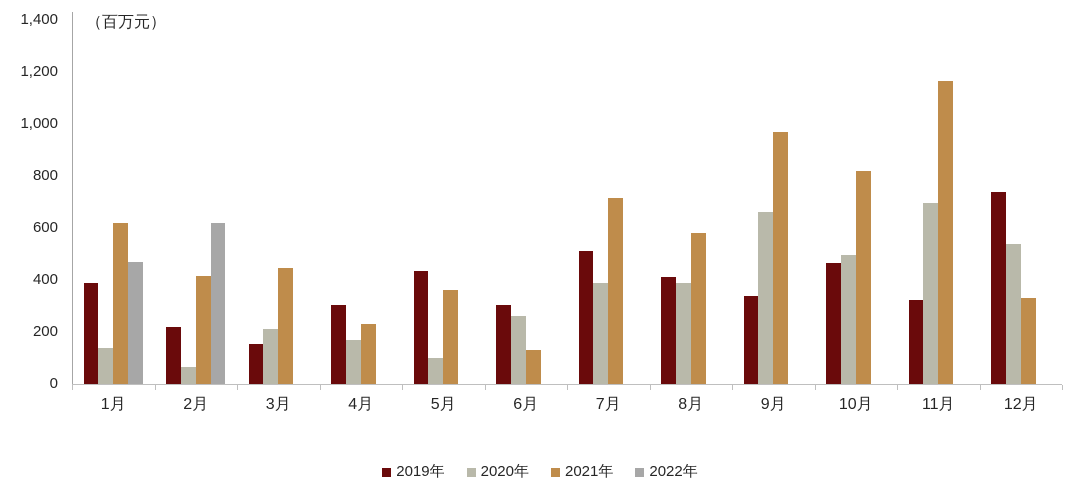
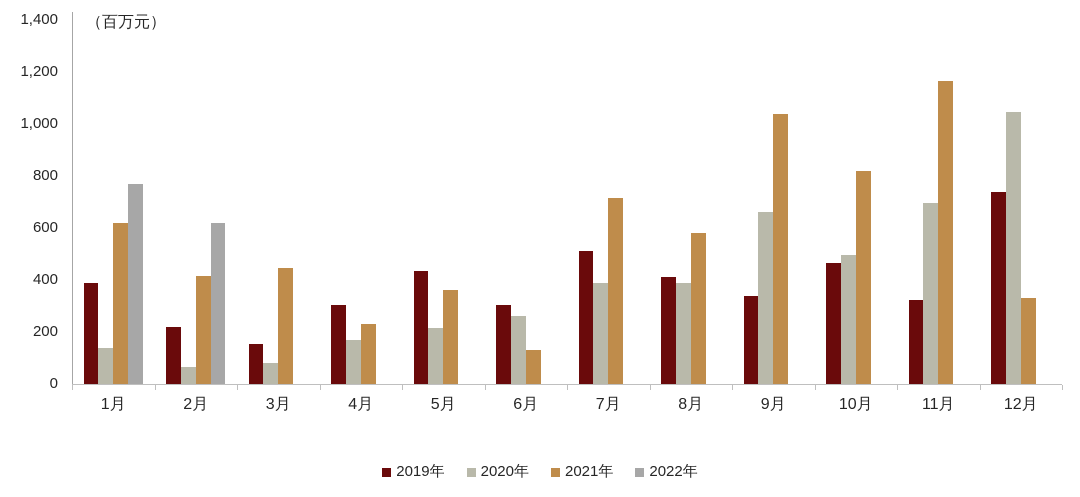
2022年/1月: 470 -> 770
2020年/3月: 210 -> 80
2020年/5月: 100 -> 220
2021年/9月: 970 -> 1040
2020年/12月: 540 -> 1040
